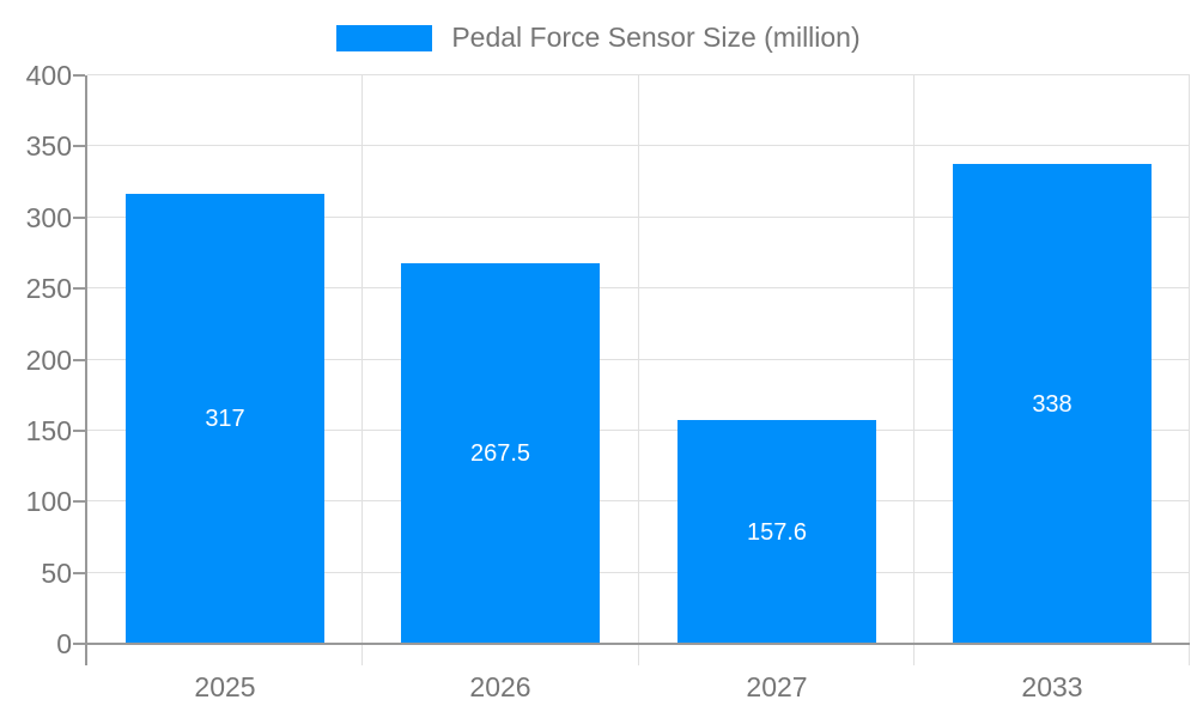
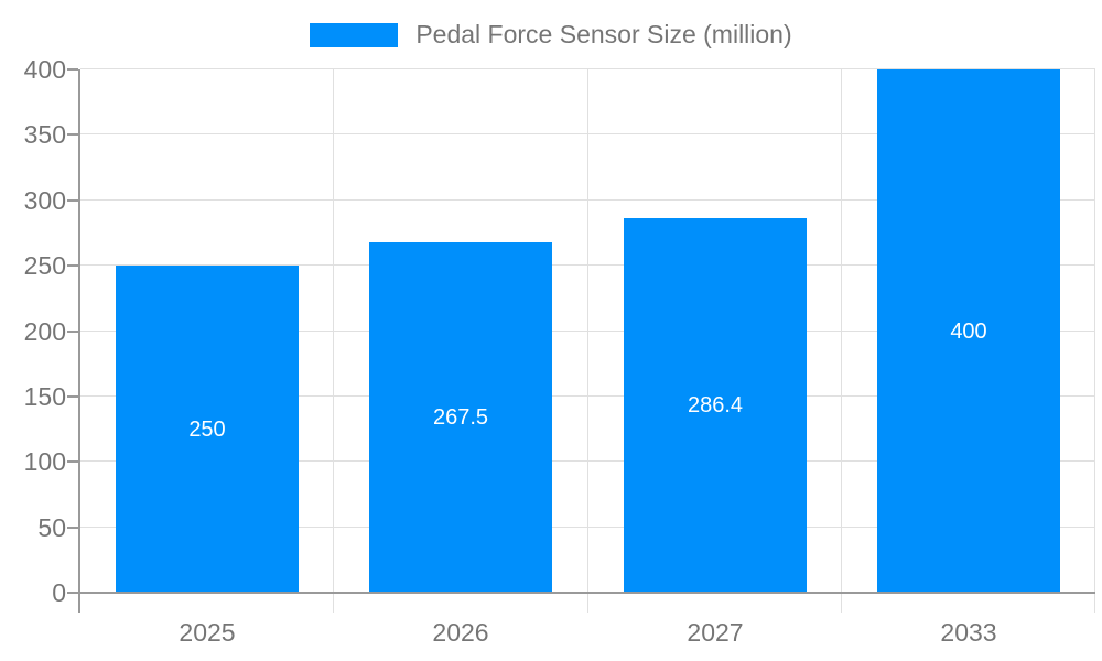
2025: 317 -> 250
2027: 157.6 -> 286.4
2033: 338 -> 400
